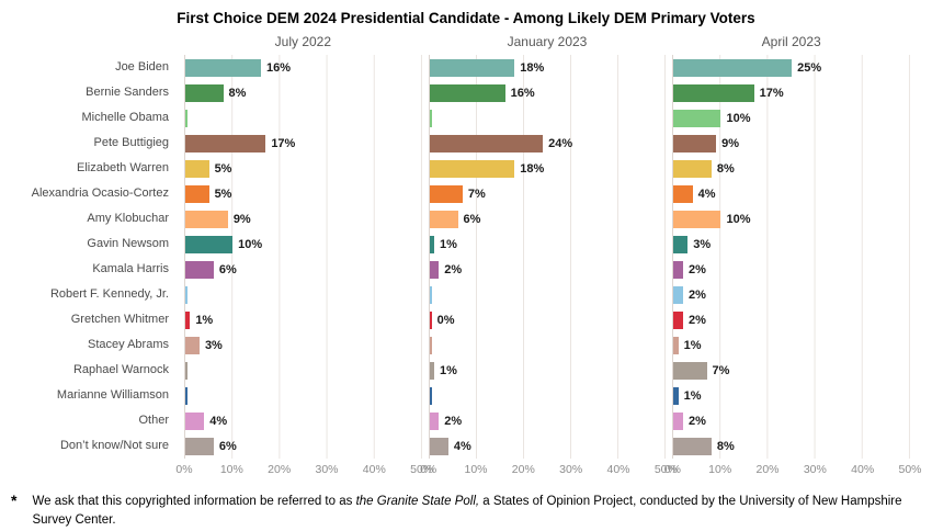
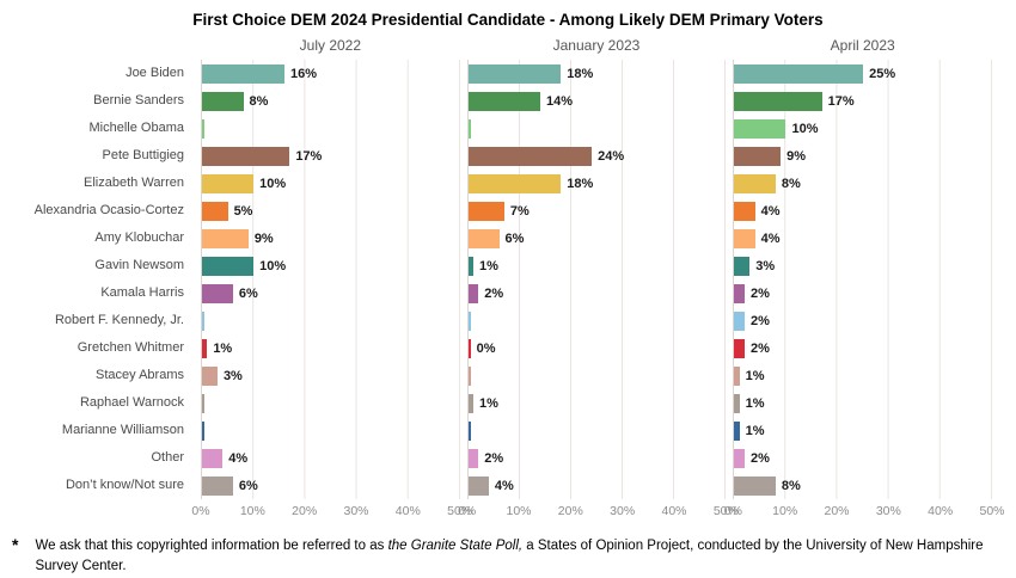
January 2023/Bernie Sanders: 16% -> 14%
July 2022/Elizabeth Warren: 5% -> 10%
April 2023/Amy Klobuchar: 10% -> 4%
April 2023/Raphael Warnock: 7% -> 1%
